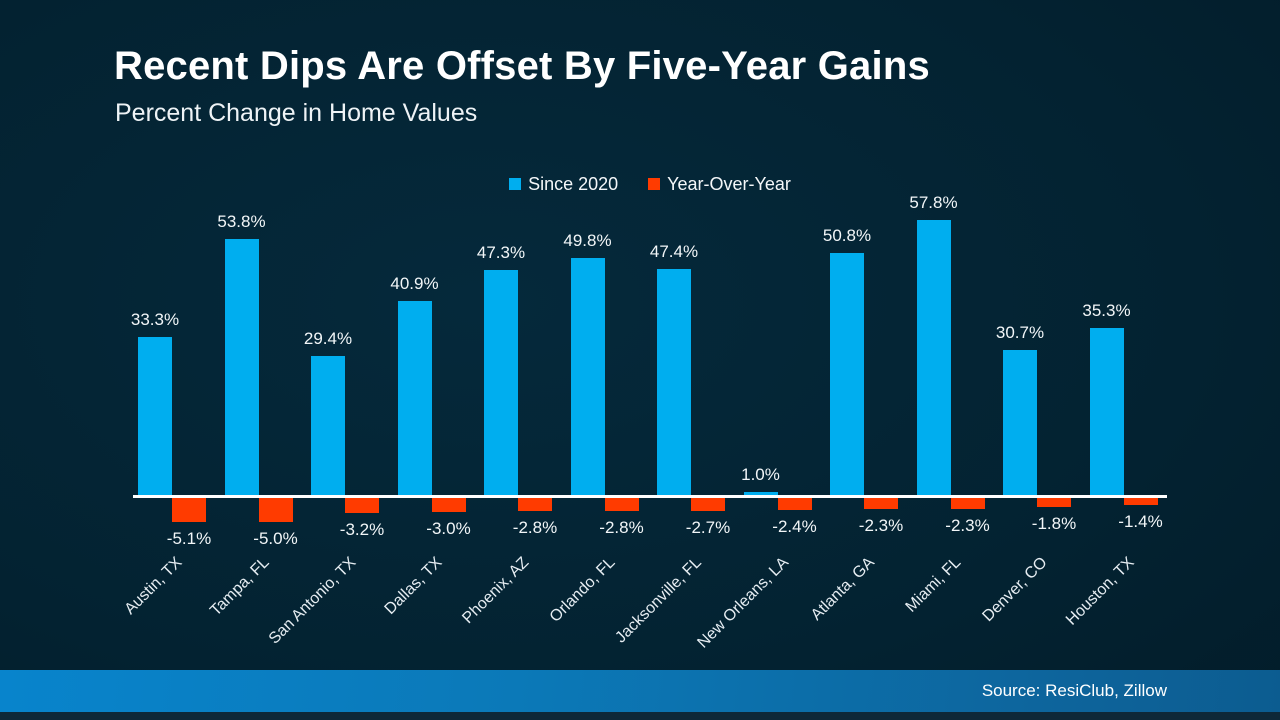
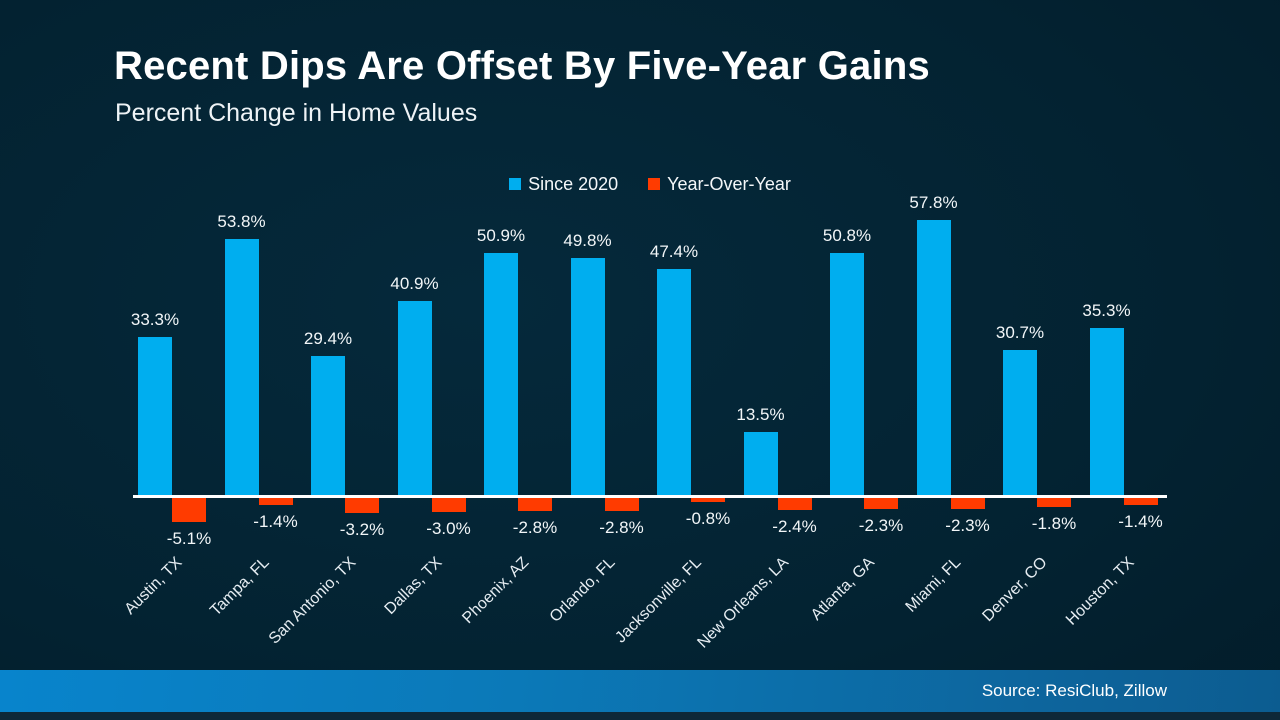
Year-Over-Year/Tampa, FL: -5.0% -> -1.4%
Since 2020/Phoenix, AZ: 47.3% -> 50.9%
Year-Over-Year/Jacksonville, FL: -2.7% -> -0.8%
Since 2020/New Orleans, LA: 1.0% -> 13.5%
